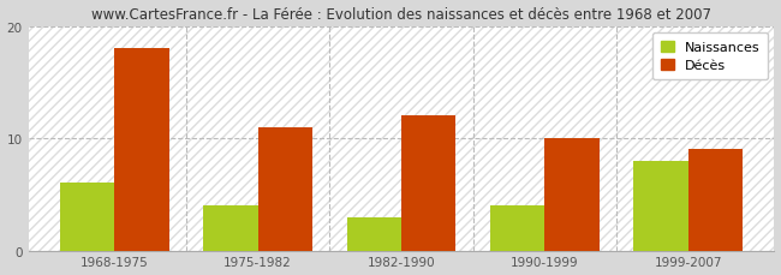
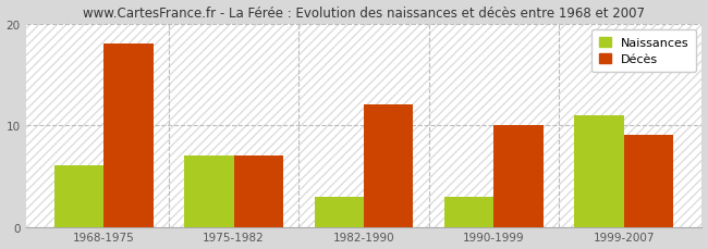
Naissances/1975-1982: 4 -> 7
Décès/1975-1982: 11 -> 7
Naissances/1990-1999: 4 -> 3
Naissances/1999-2007: 8 -> 11
